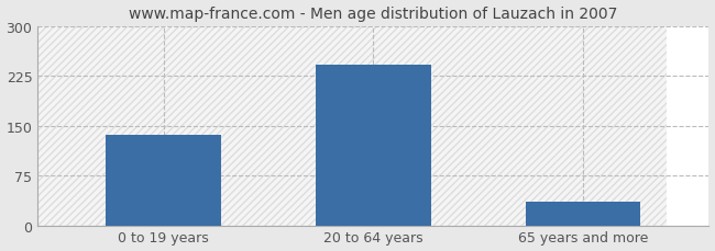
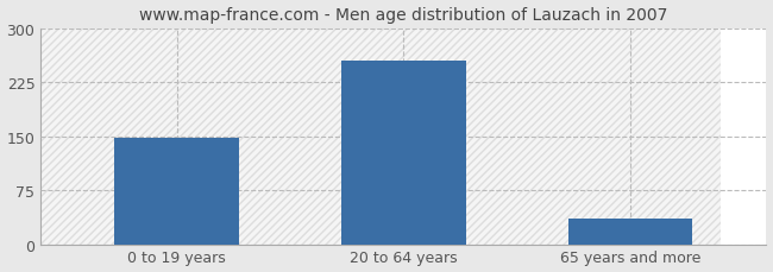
0 to 19 years: 137 -> 148
20 to 64 years: 242 -> 256
